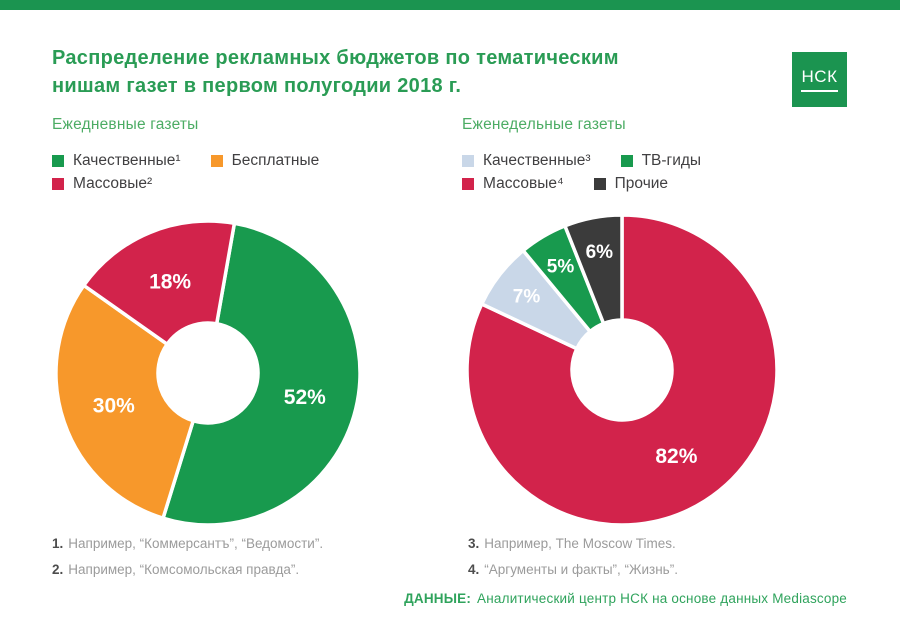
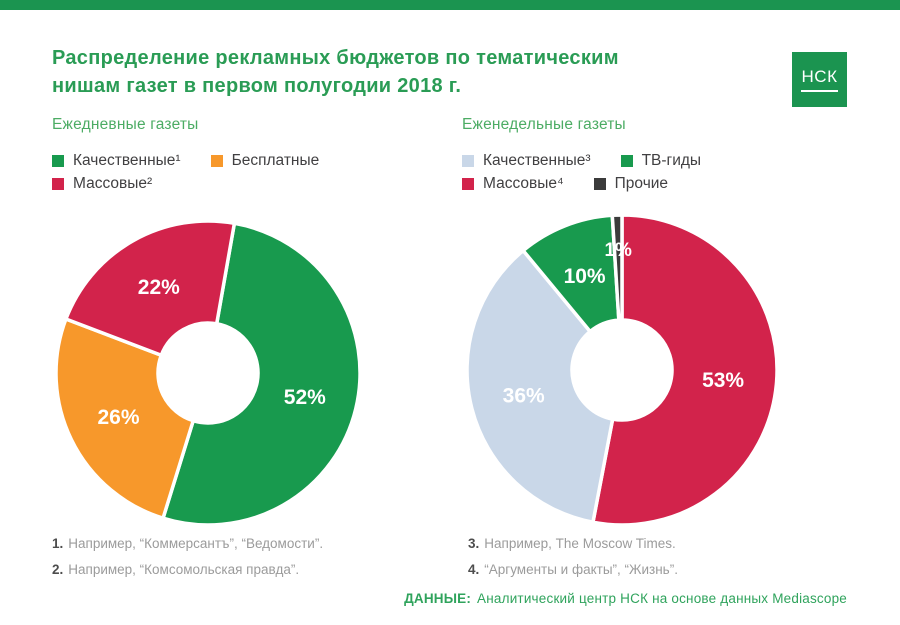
Ежедневные газеты/Бесплатные: 30% -> 26%
Ежедневные газеты/Массовые²: 18% -> 22%
Еженедельные газеты/Массовые⁴: 82% -> 53%
Еженедельные газеты/Качественные³: 7% -> 36%
Еженедельные газеты/ТВ-гиды: 5% -> 10%
Еженедельные газеты/Прочие: 6% -> 1%
